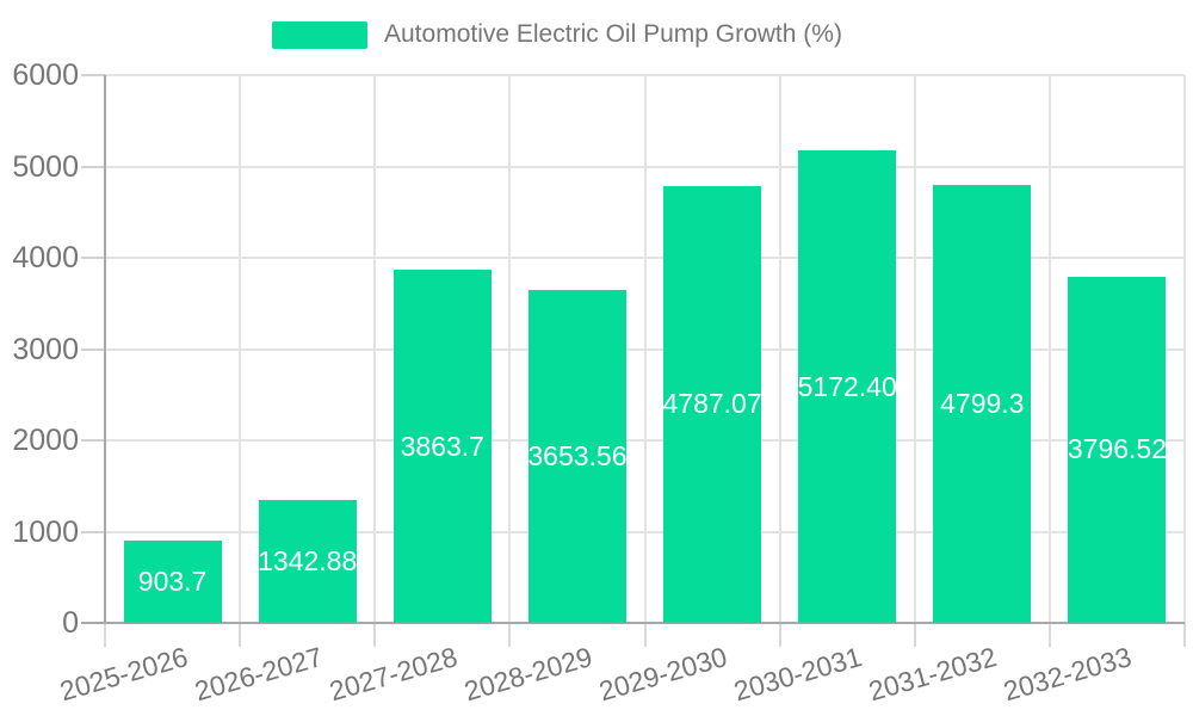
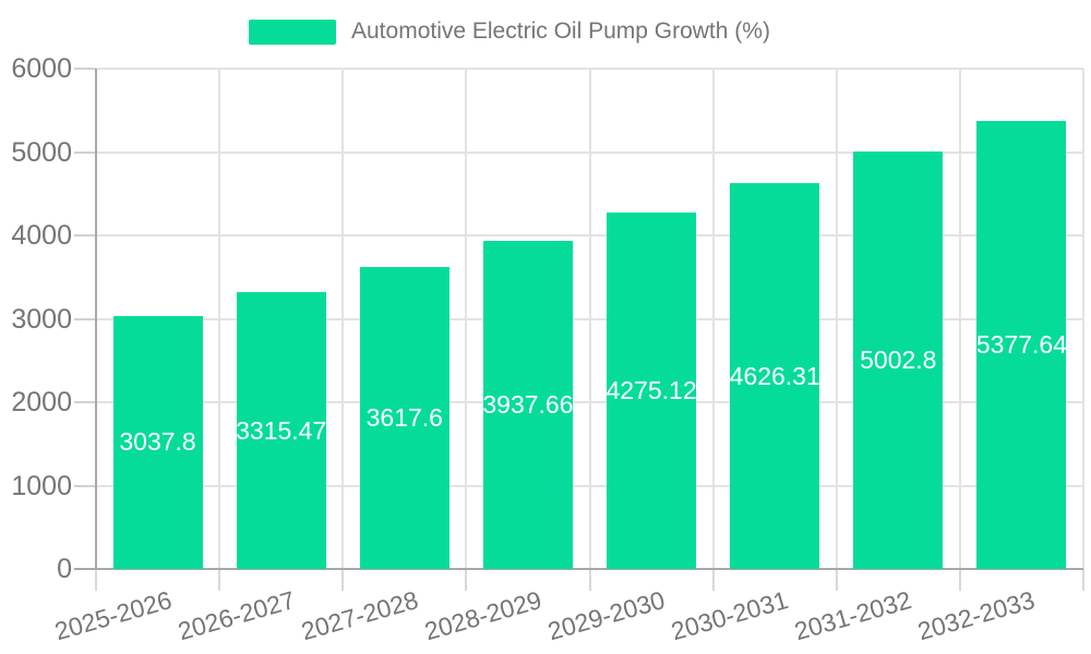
2025-2026: 903.7 -> 3037.8
2026-2027: 1342.88 -> 3315.47
2027-2028: 3863.7 -> 3617.6
2028-2029: 3653.56 -> 3937.66
2029-2030: 4787.07 -> 4275.12
2030-2031: 5172.40 -> 4626.31
2031-2032: 4799.3 -> 5002.8
2032-2033: 3796.52 -> 5377.64
